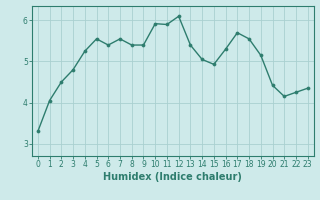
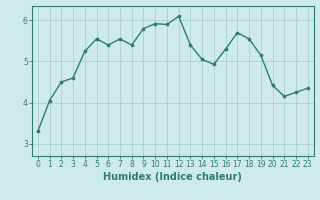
3: 4.80 -> 4.60
9: 5.40 -> 5.80
